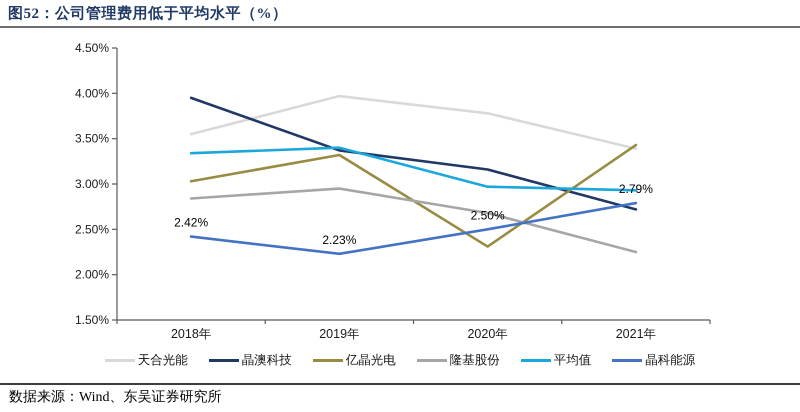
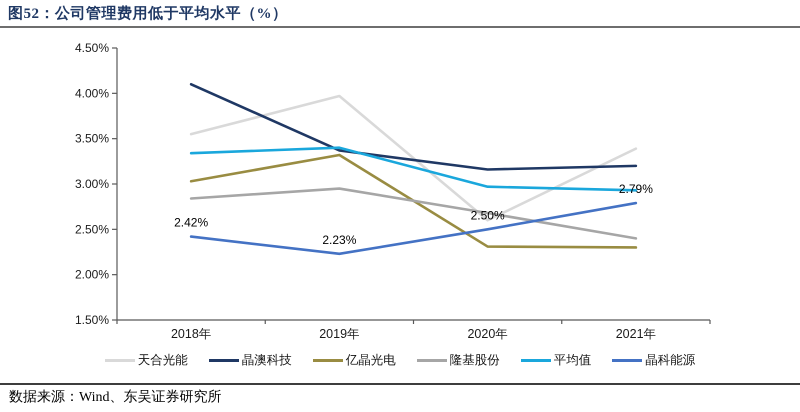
晶澳科技/2018年: 4.0% -> 4.1%
天合光能/2020年: 3.8% -> 2.6%
晶澳科技/2021年: 2.7% -> 3.2%
亿晶光电/2021年: 3.4% -> 2.3%
隆基股份/2021年: 2.2% -> 2.4%
